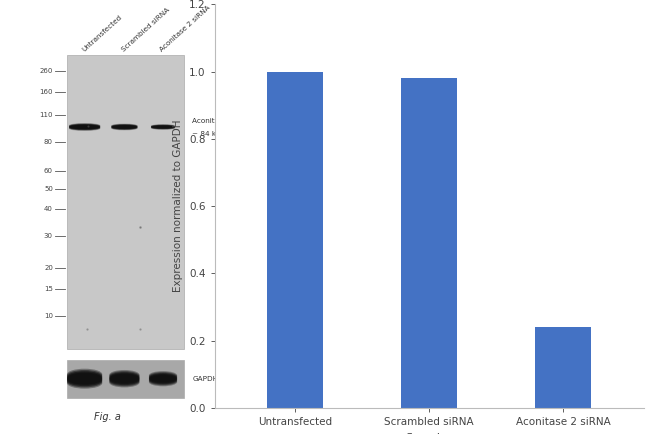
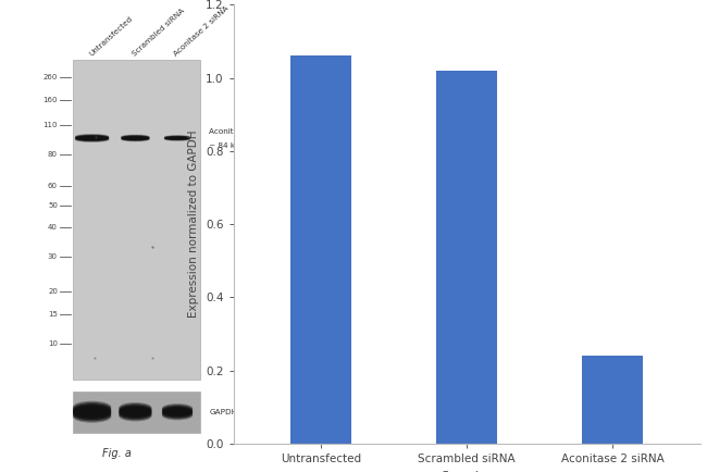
Untransfected: 1.00 -> 1.06
Scrambled siRNA: 0.98 -> 1.02
